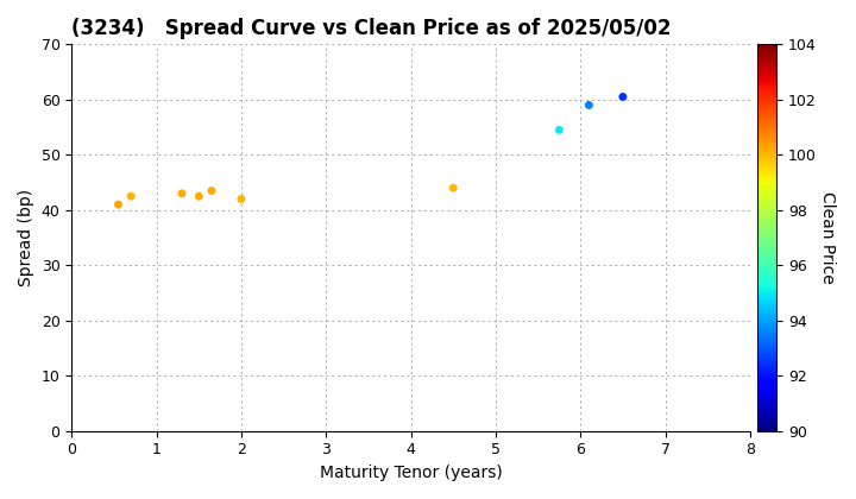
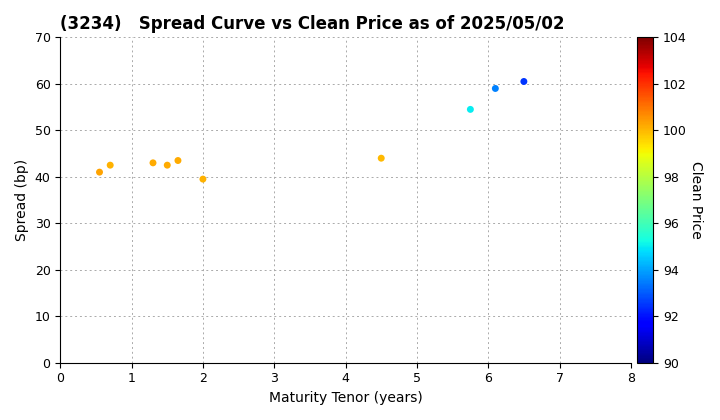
2: 42.0 -> 39.5
